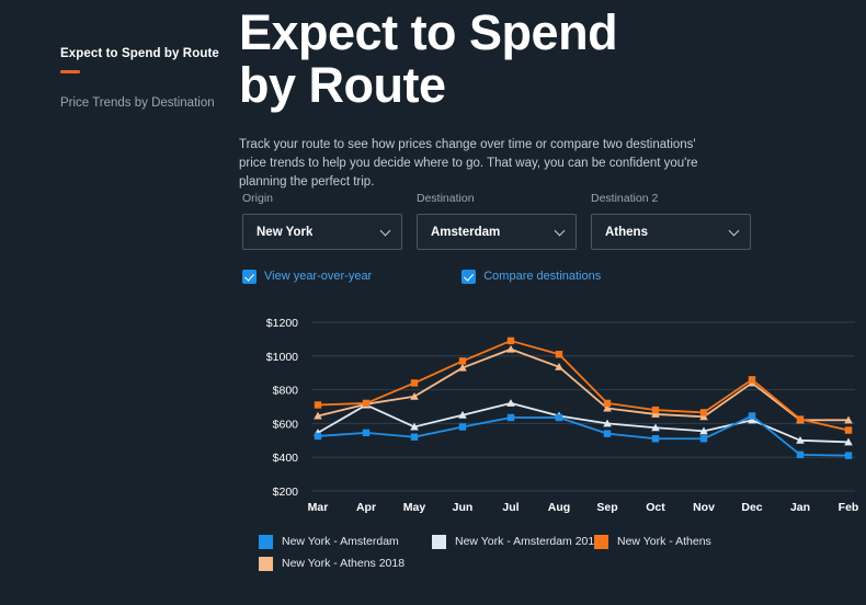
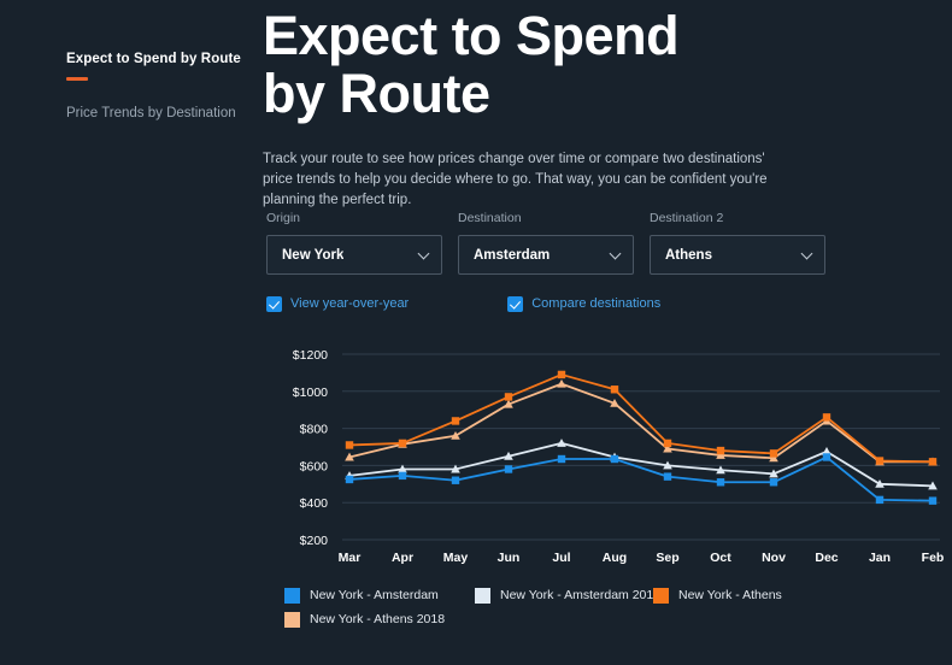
New York - Amsterdam 2018/Apr: $710 -> $580
New York - Amsterdam 2018/Dec: $620 -> $680
New York - Athens/Feb: $560 -> $620
